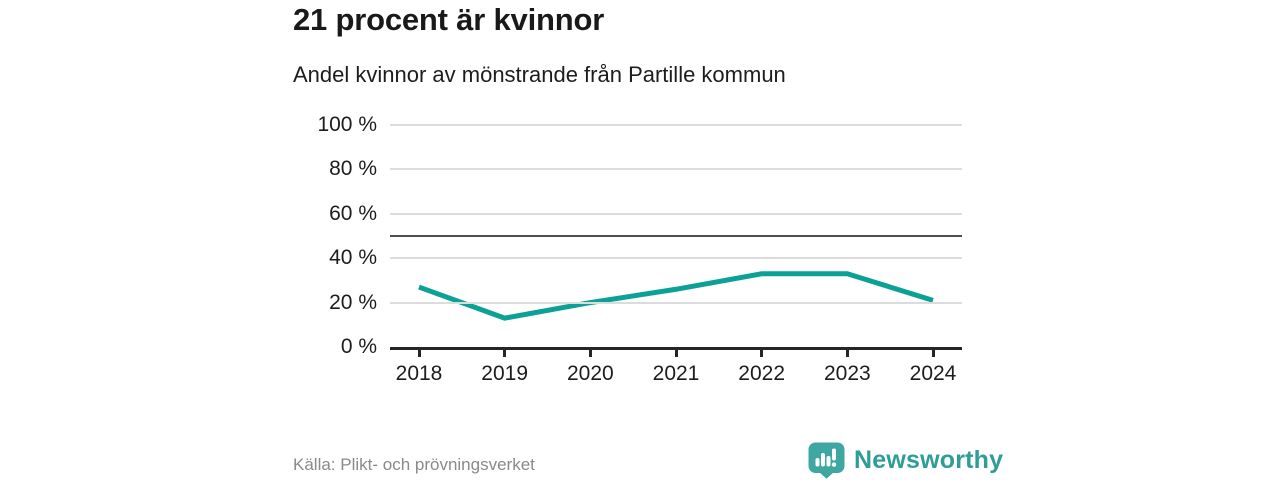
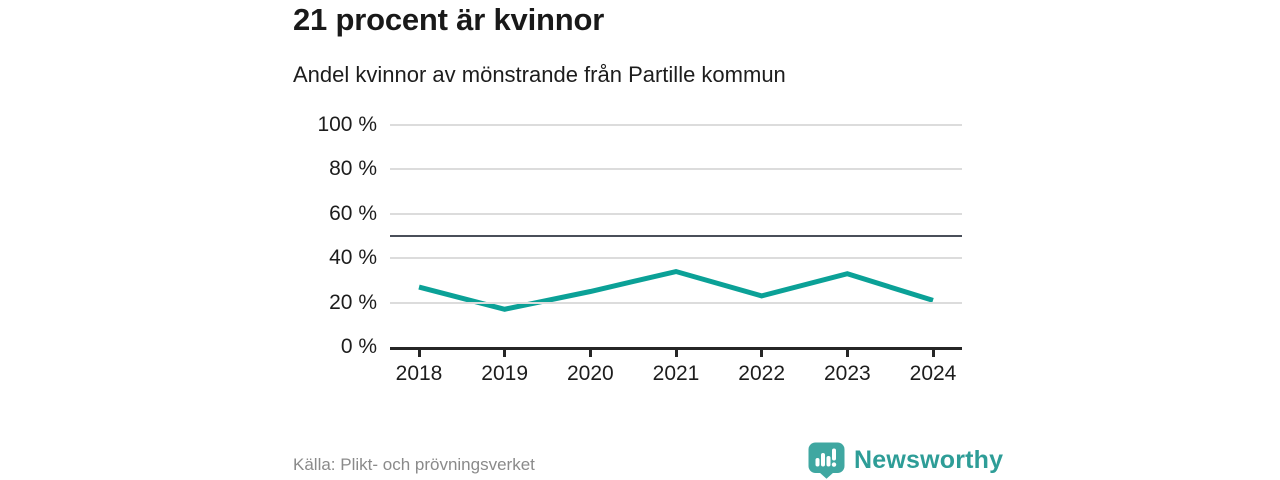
2019: 13% -> 17%
2020: 20% -> 25%
2021: 26% -> 34%
2022: 33% -> 23%
